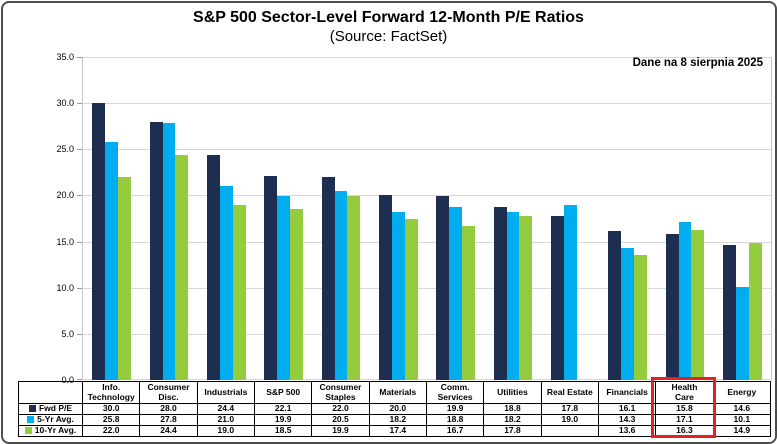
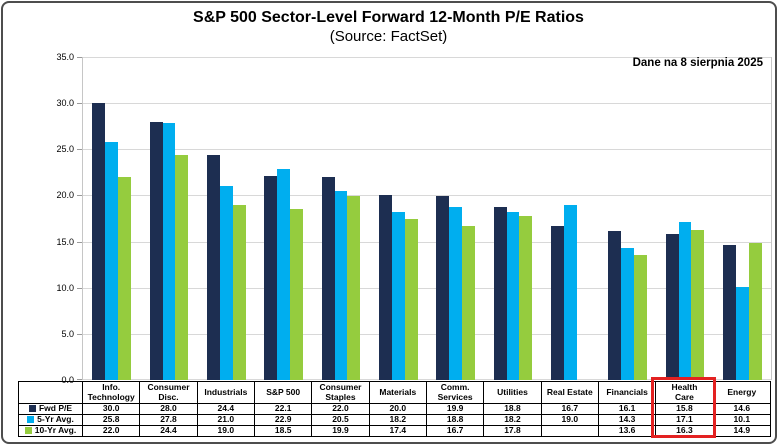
5-Yr Avg./S&P 500: 19.9 -> 22.9
Fwd P/E/Real Estate: 17.8 -> 16.7
